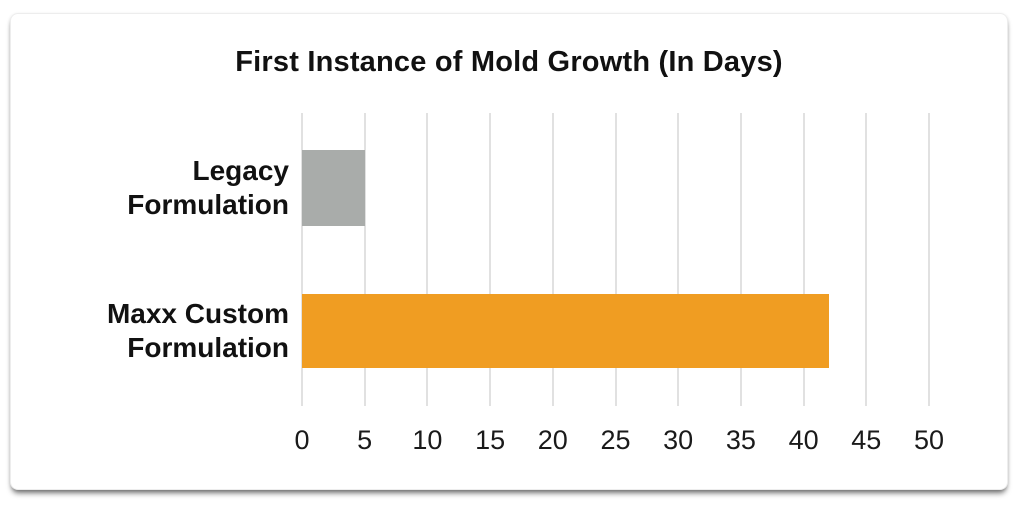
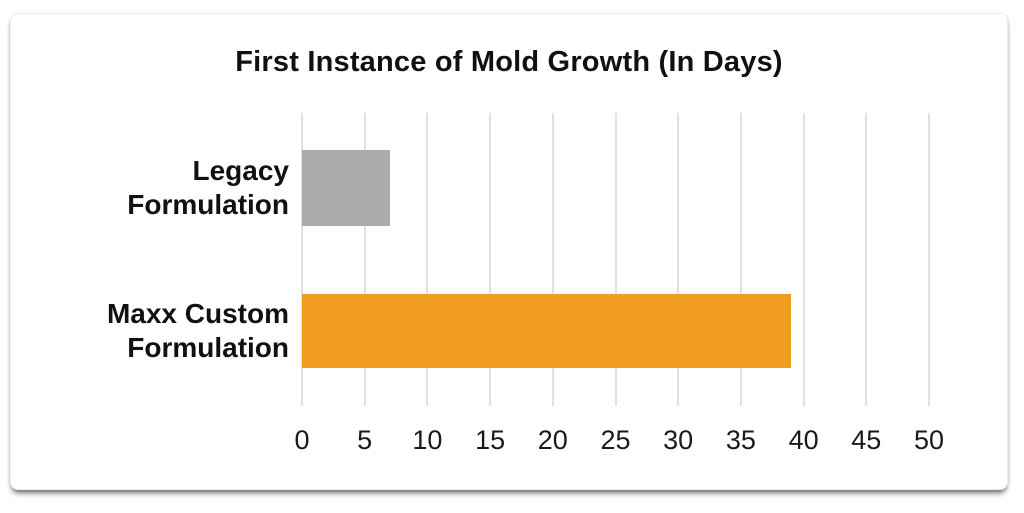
Legacy Formulation: 5 -> 7
Maxx Custom Formulation: 42 -> 39
